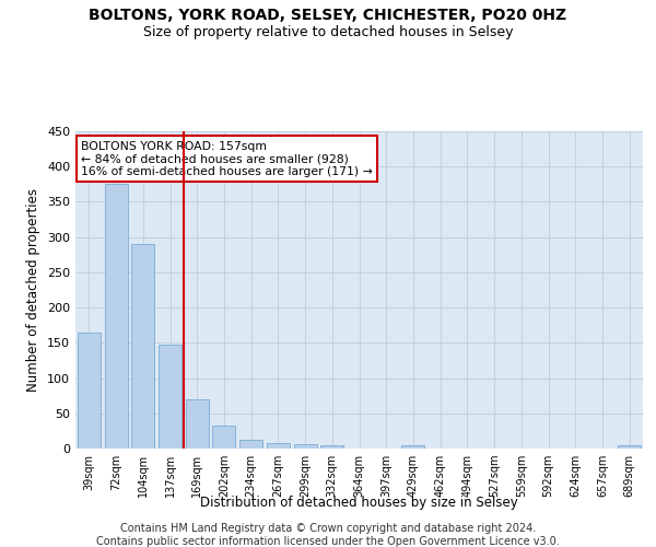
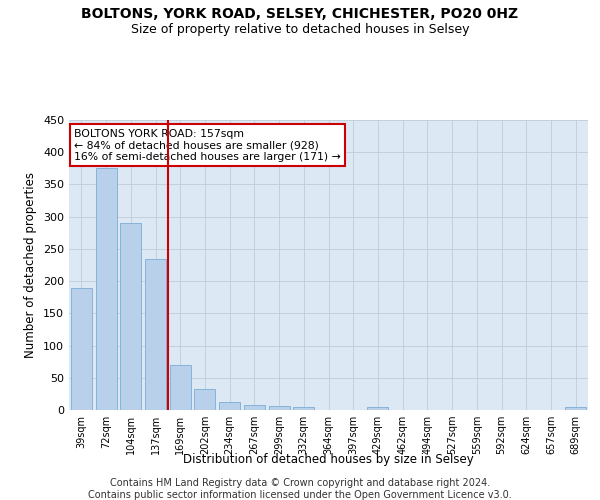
39sqm: 165 -> 190
137sqm: 148 -> 234
